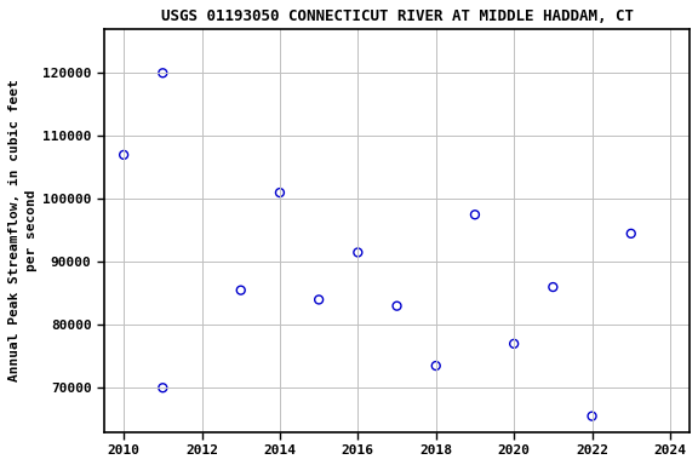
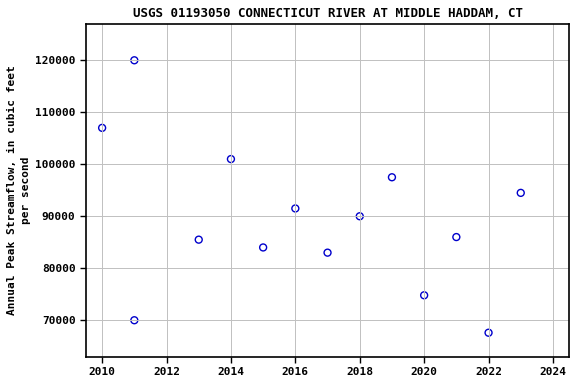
2018: 73500 -> 90000
2020: 77000 -> 74800
2022: 65500 -> 67600
